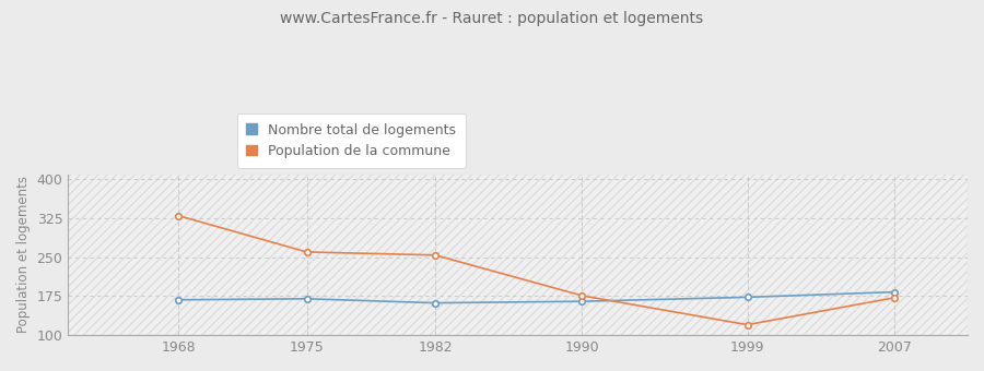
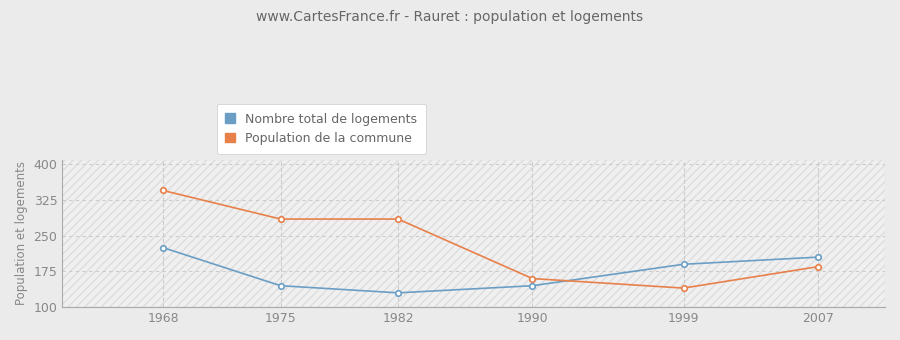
Nombre total de logements/1968: 168 -> 225
Population de la commune/1968: 330 -> 345
Nombre total de logements/1975: 170 -> 145
Population de la commune/1975: 260 -> 285
Nombre total de logements/1982: 162 -> 130
Population de la commune/1982: 254 -> 285
Nombre total de logements/1990: 165 -> 145
Population de la commune/1990: 176 -> 160
Nombre total de logements/1999: 173 -> 190
Population de la commune/1999: 120 -> 140
Nombre total de logements/2007: 183 -> 205
Population de la commune/2007: 172 -> 185
